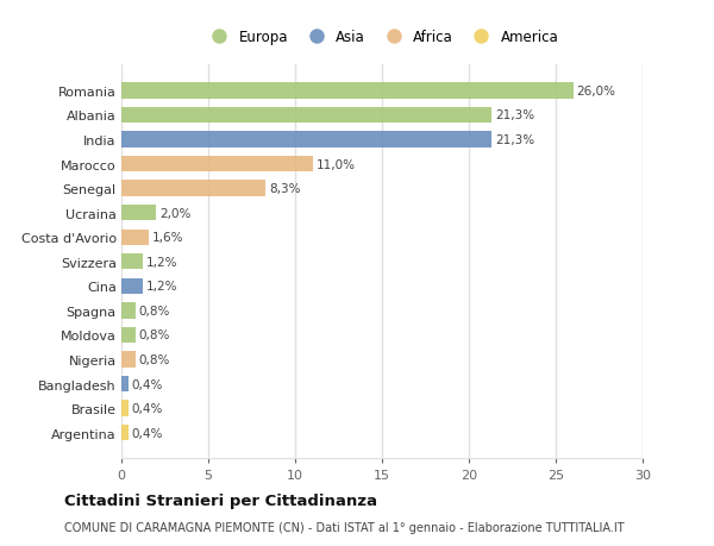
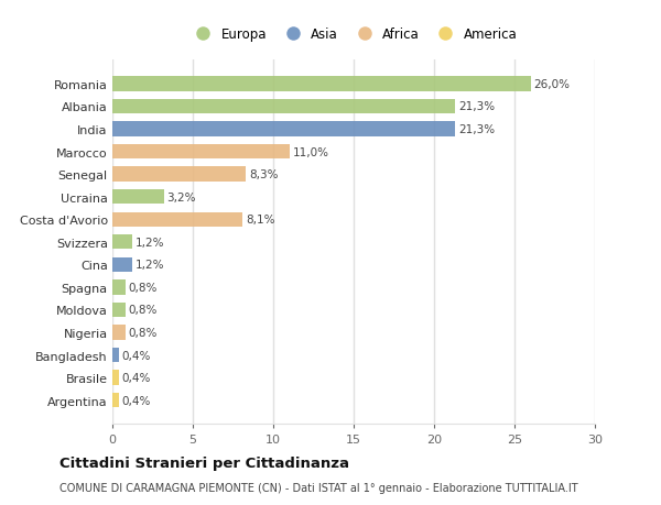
Ucraina: 2,0% -> 3,2%
Costa d'Avorio: 1,6% -> 8,1%
